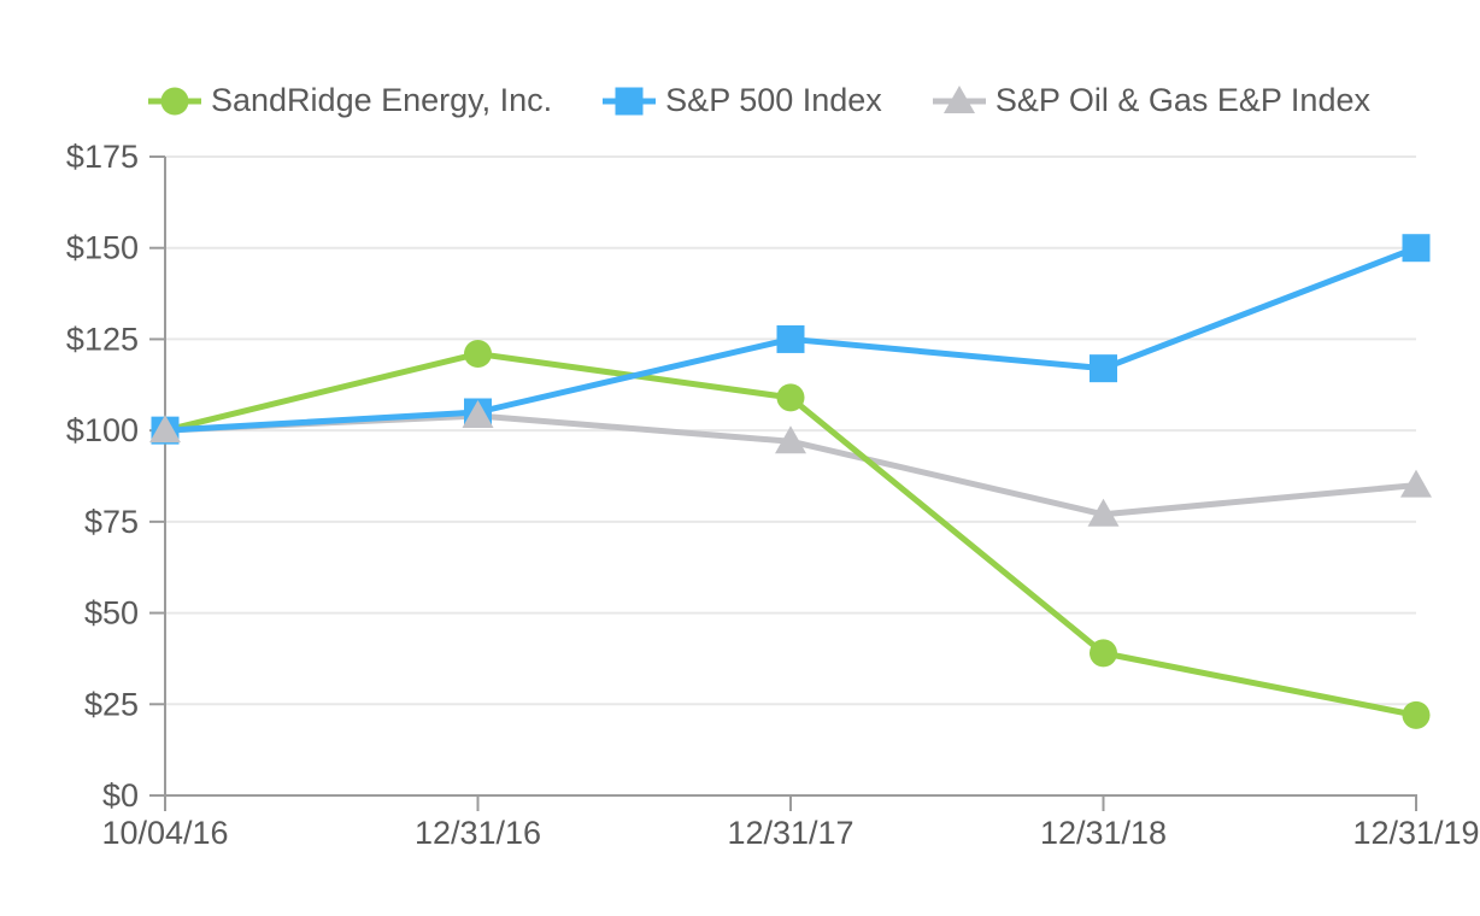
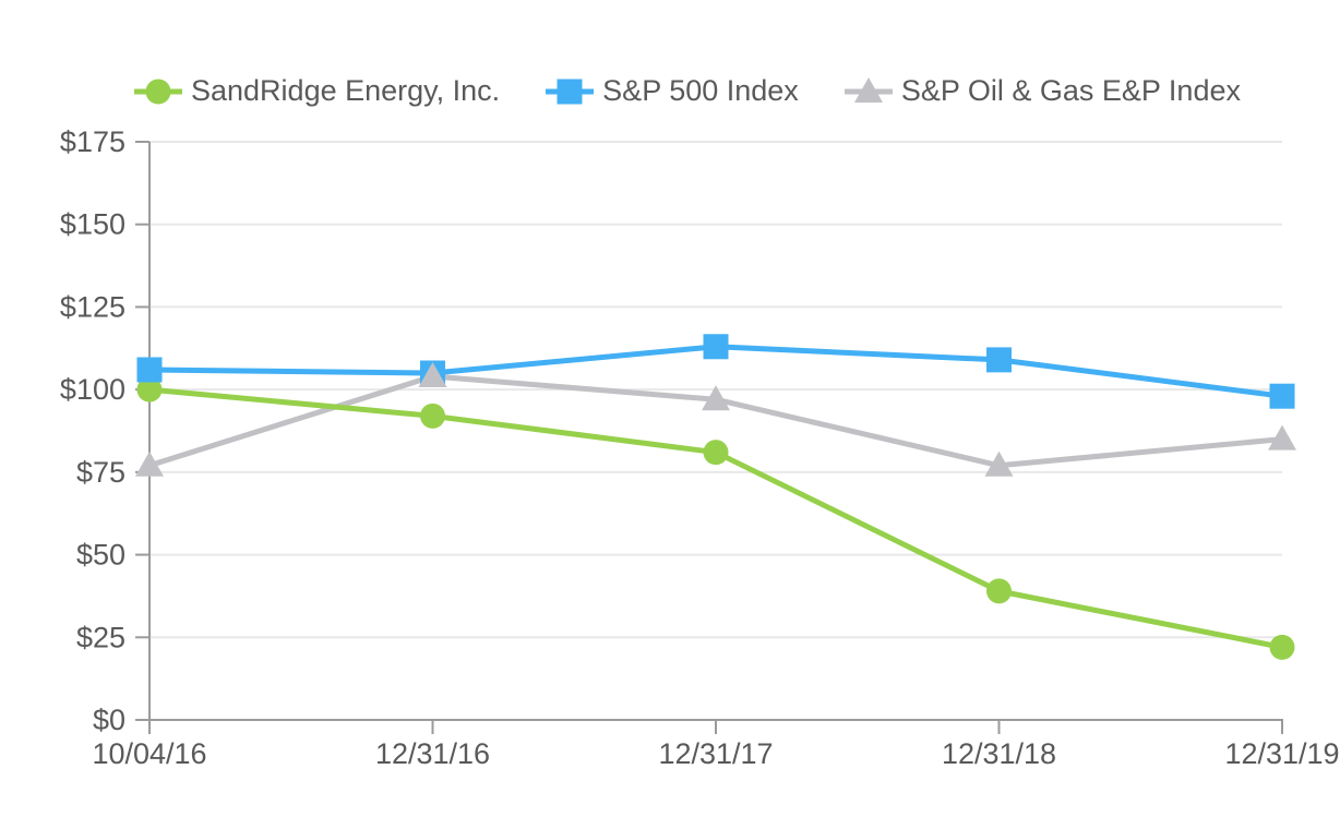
S&P 500 Index/10/04/16: $100 -> $106
S&P Oil & Gas E&P Index/10/04/16: $100 -> $77
SandRidge Energy, Inc./12/31/16: $121 -> $92
SandRidge Energy, Inc./12/31/17: $109 -> $81
S&P 500 Index/12/31/17: $125 -> $113
S&P 500 Index/12/31/18: $117 -> $109
S&P 500 Index/12/31/19: $150 -> $98
